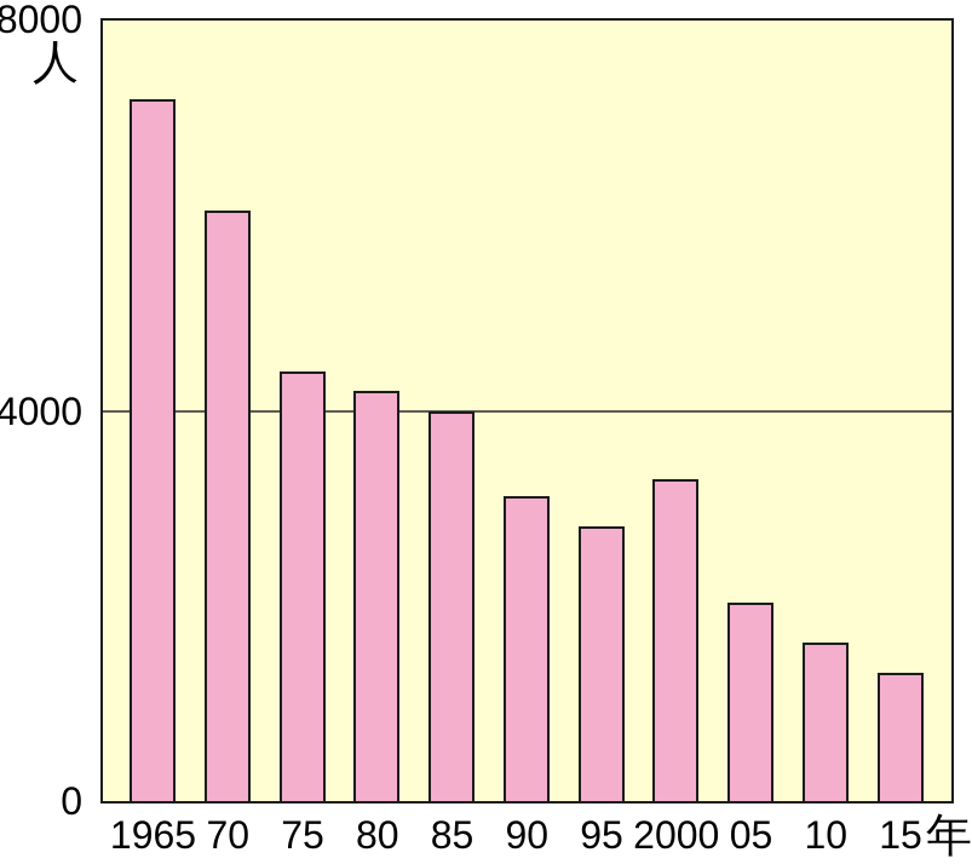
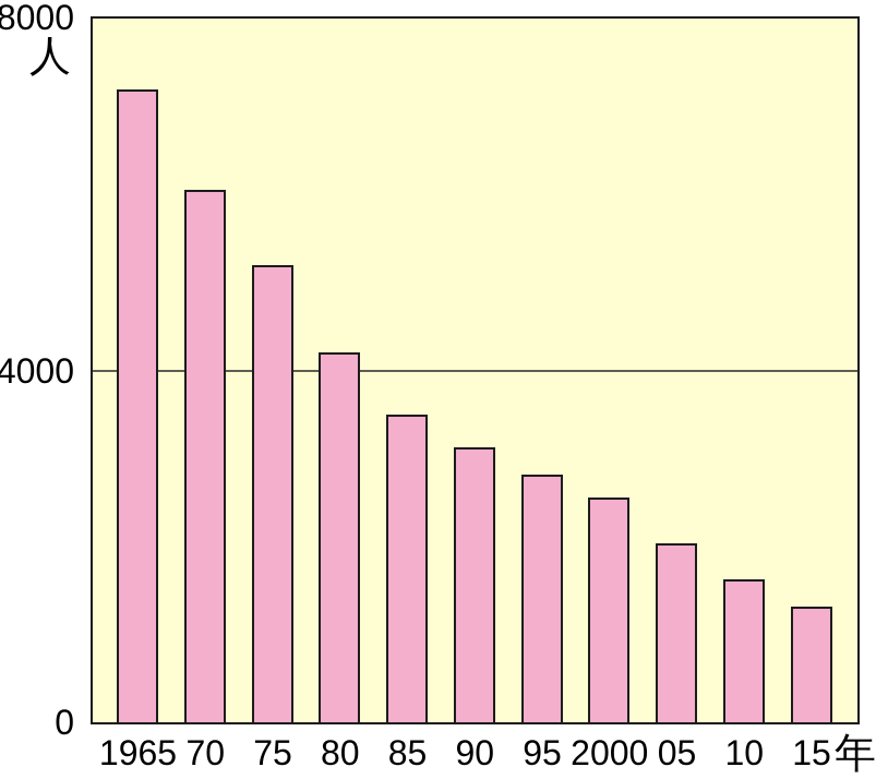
75: 4400 -> 5200
85: 4000 -> 3500
2000: 3300 -> 2600
